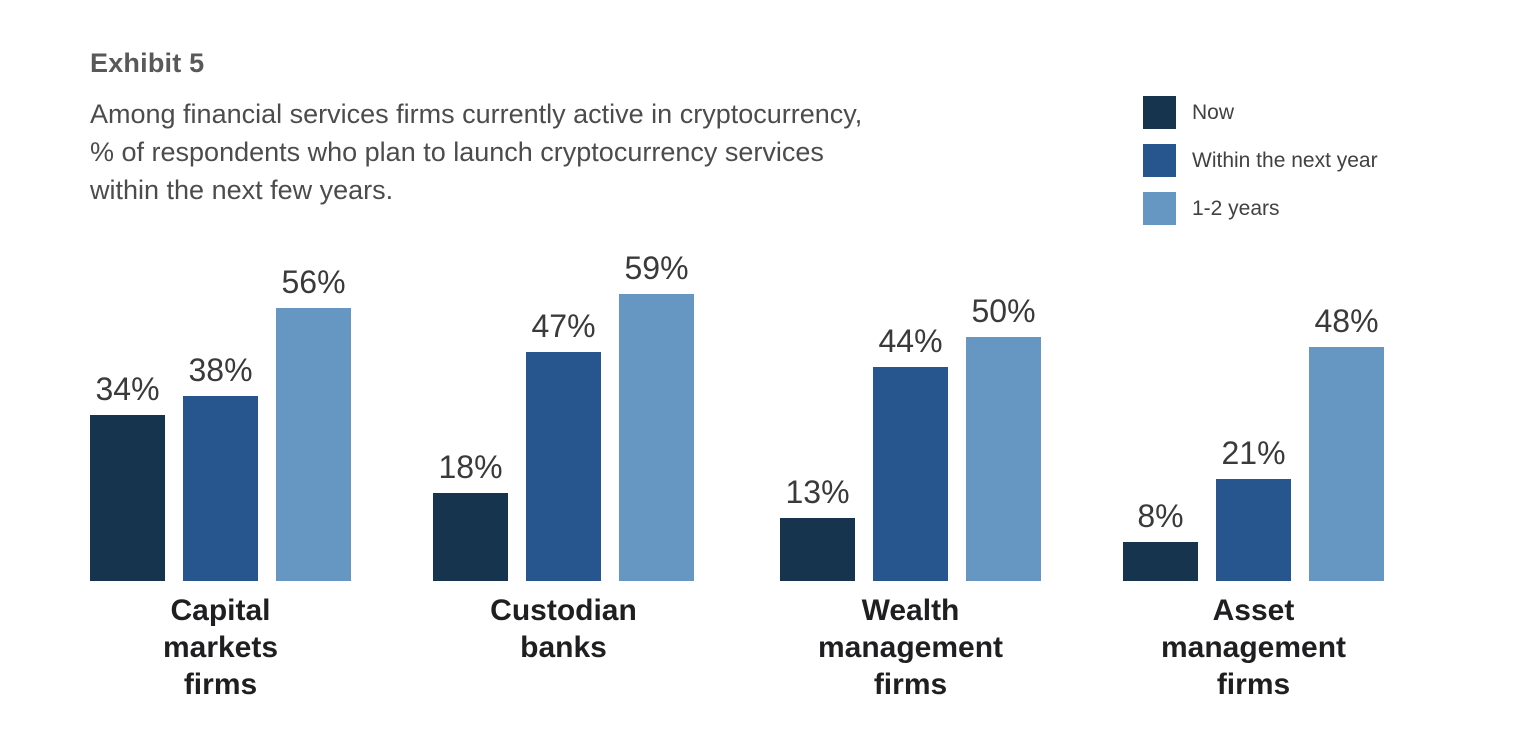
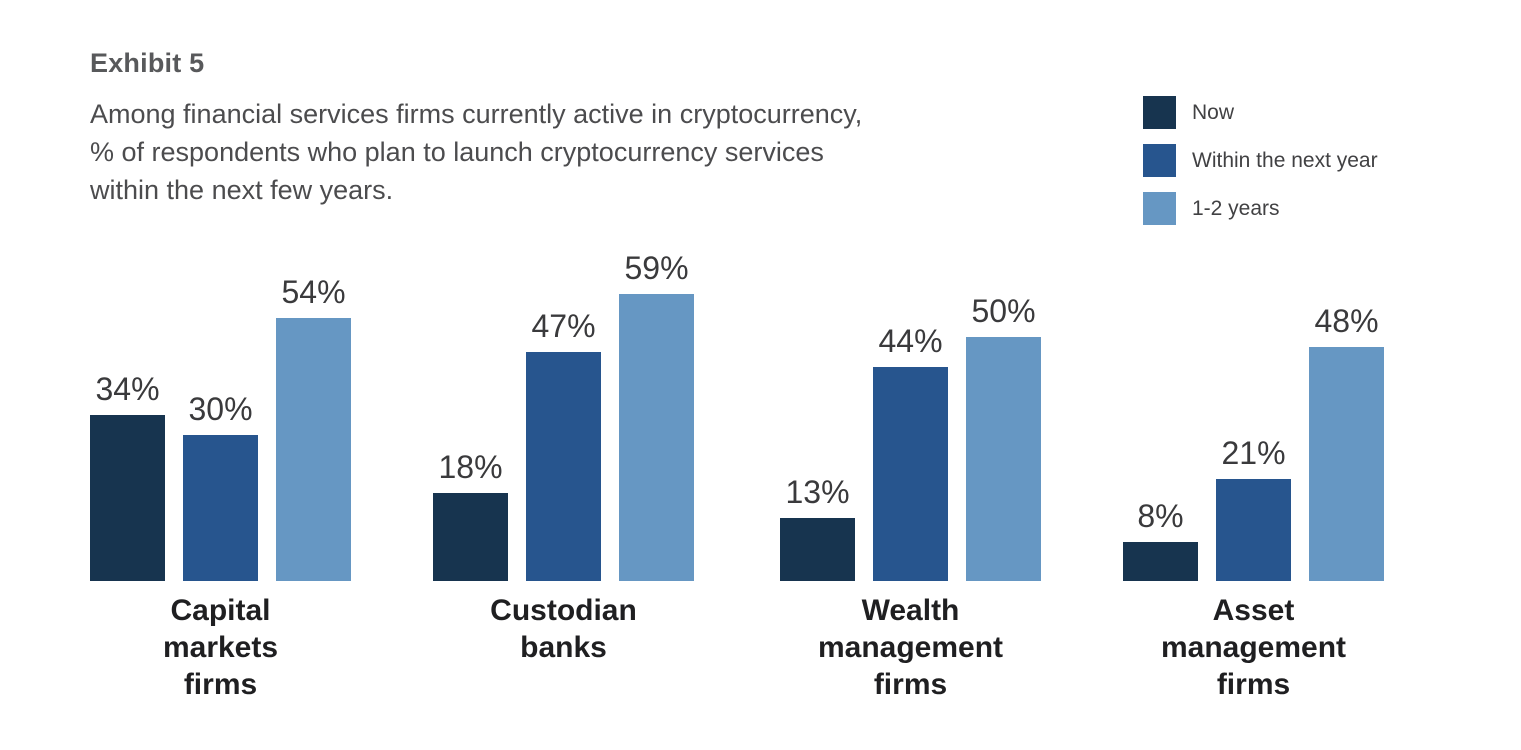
Within the next year/Capital markets firms: 38% -> 30%
1-2 years/Capital markets firms: 56% -> 54%
